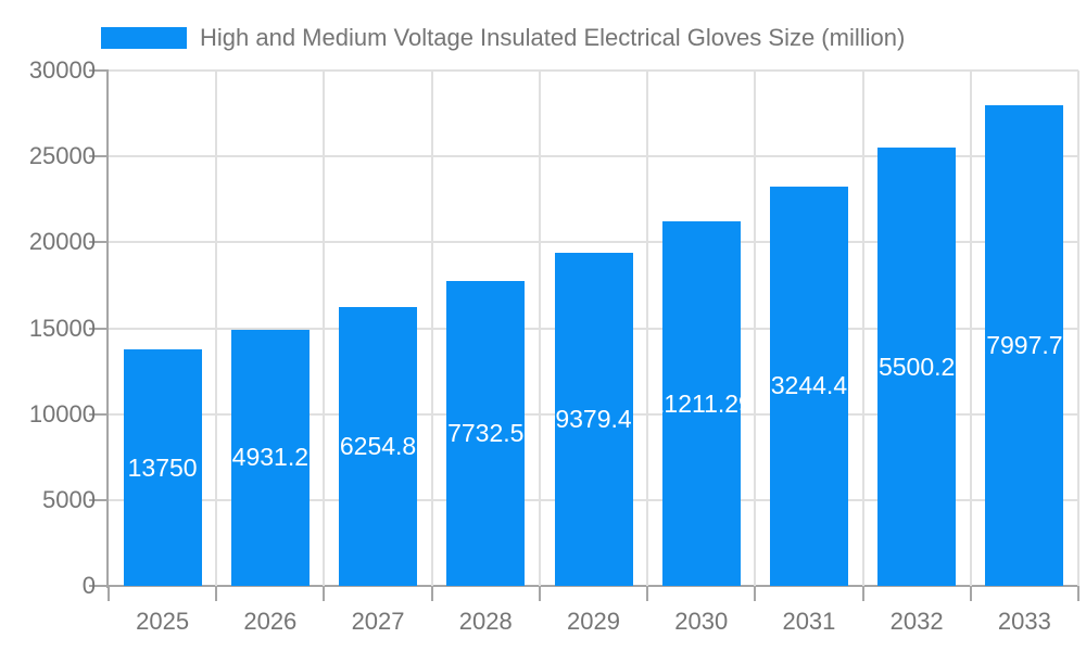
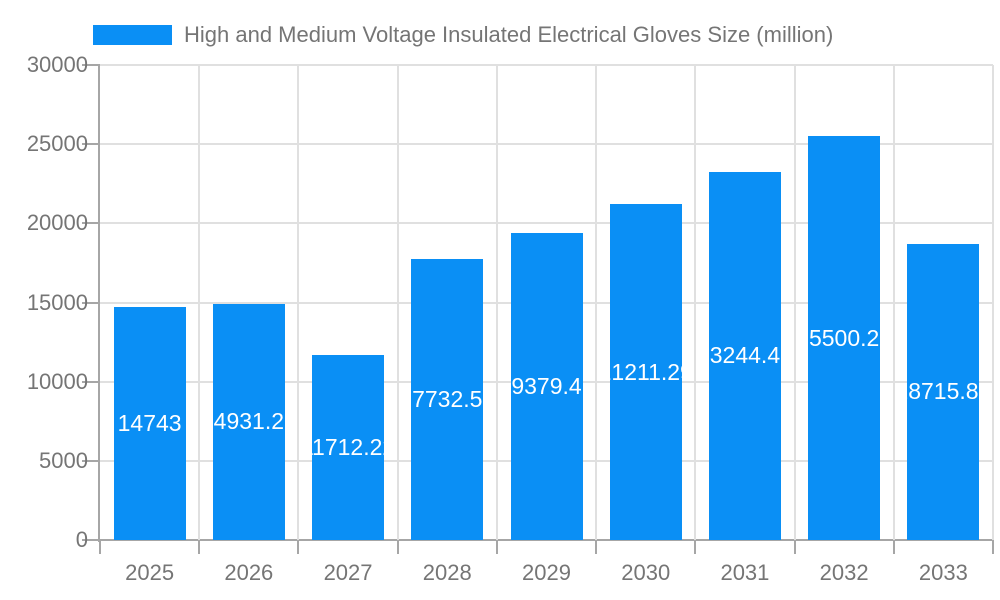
2025: 13750 -> 14743
2027: 16254.88 -> 11712.22
2033: 27997.75 -> 18715.88
